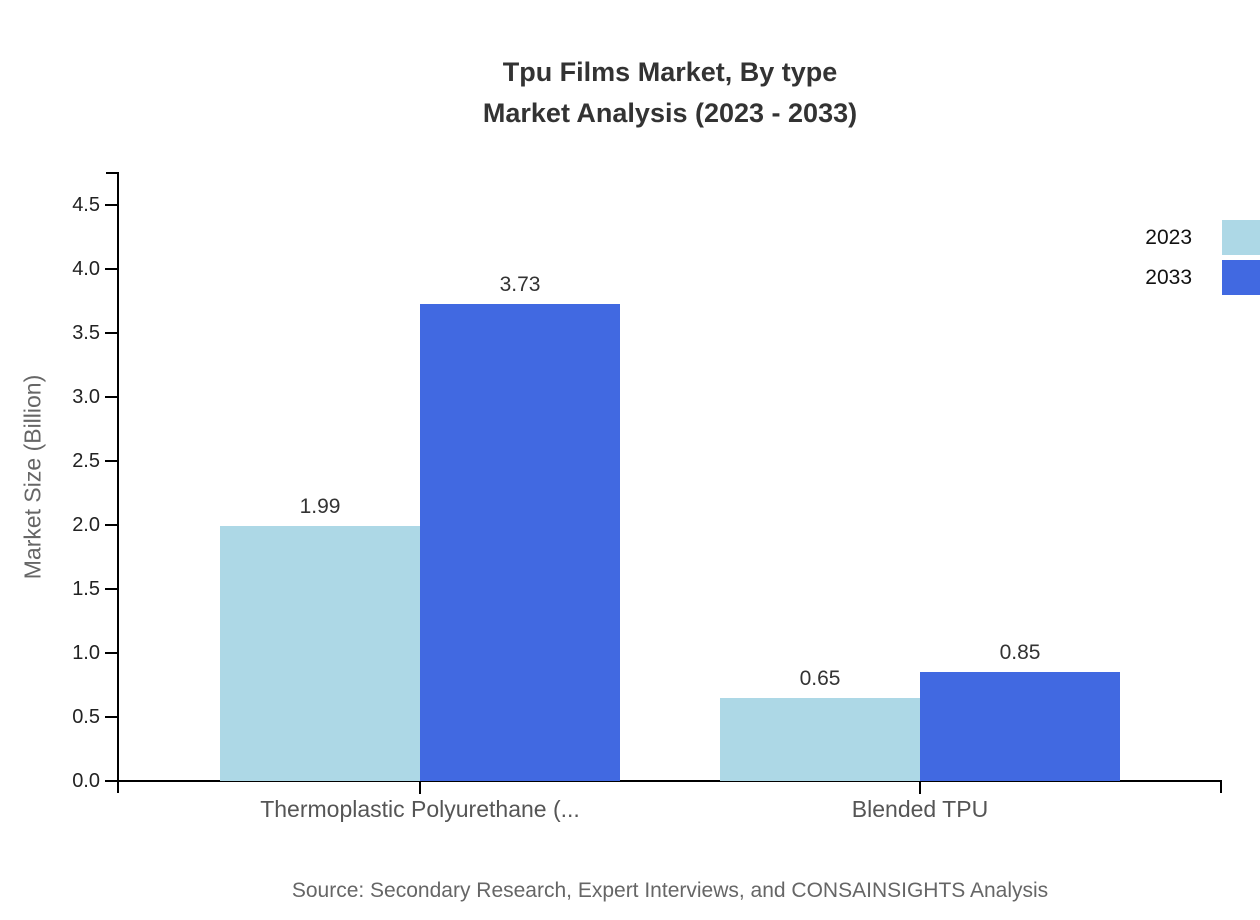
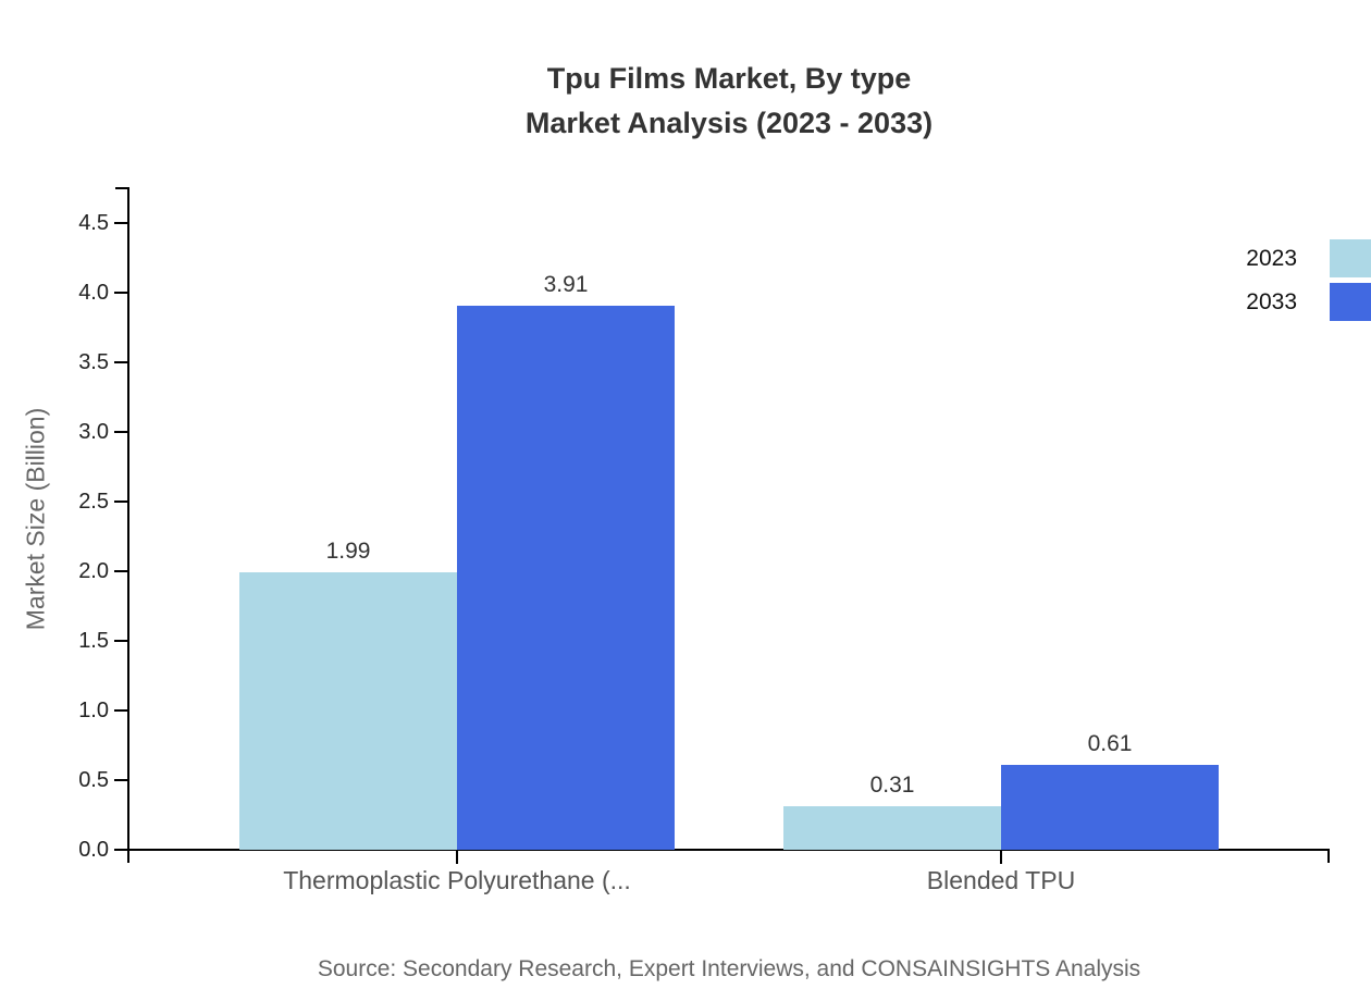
2033/Thermoplastic Polyurethane (...: 3.73 -> 3.91
2023/Blended TPU: 0.65 -> 0.31
2033/Blended TPU: 0.85 -> 0.61
